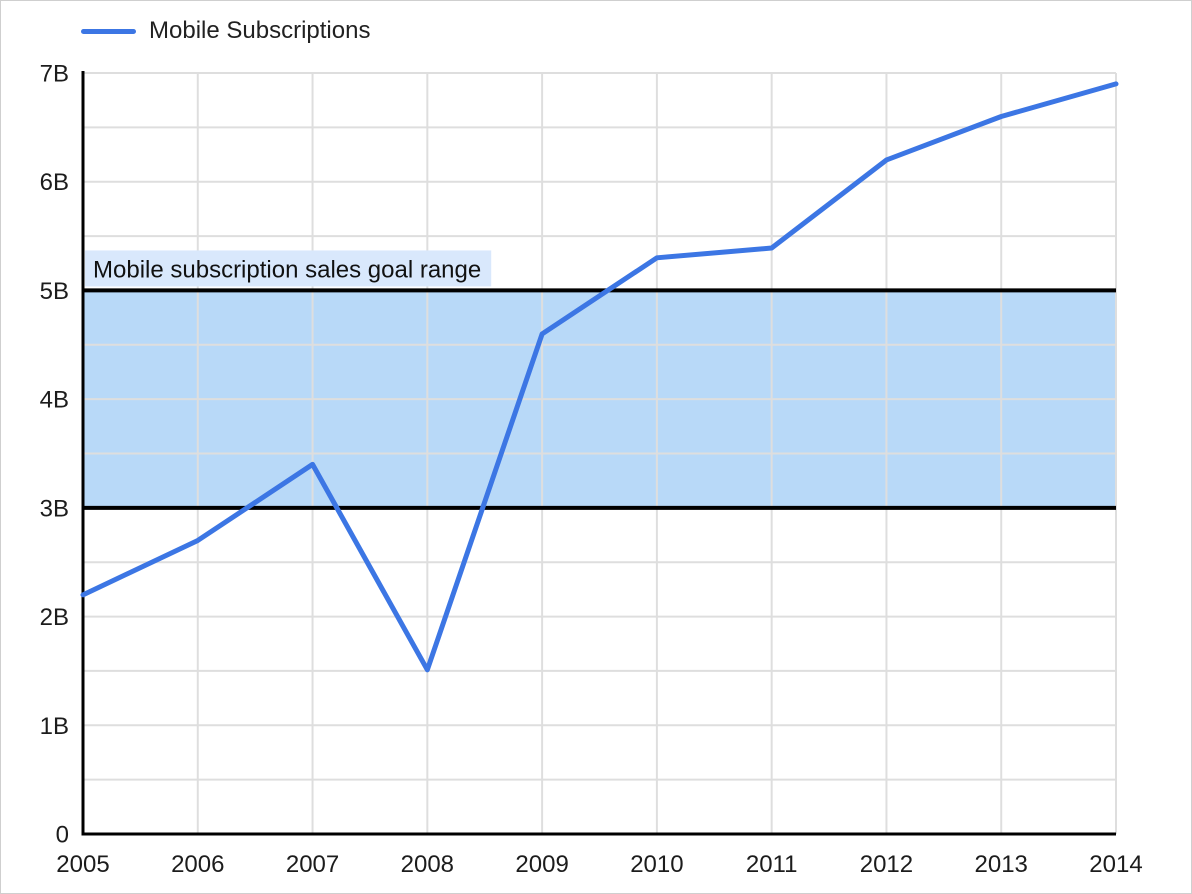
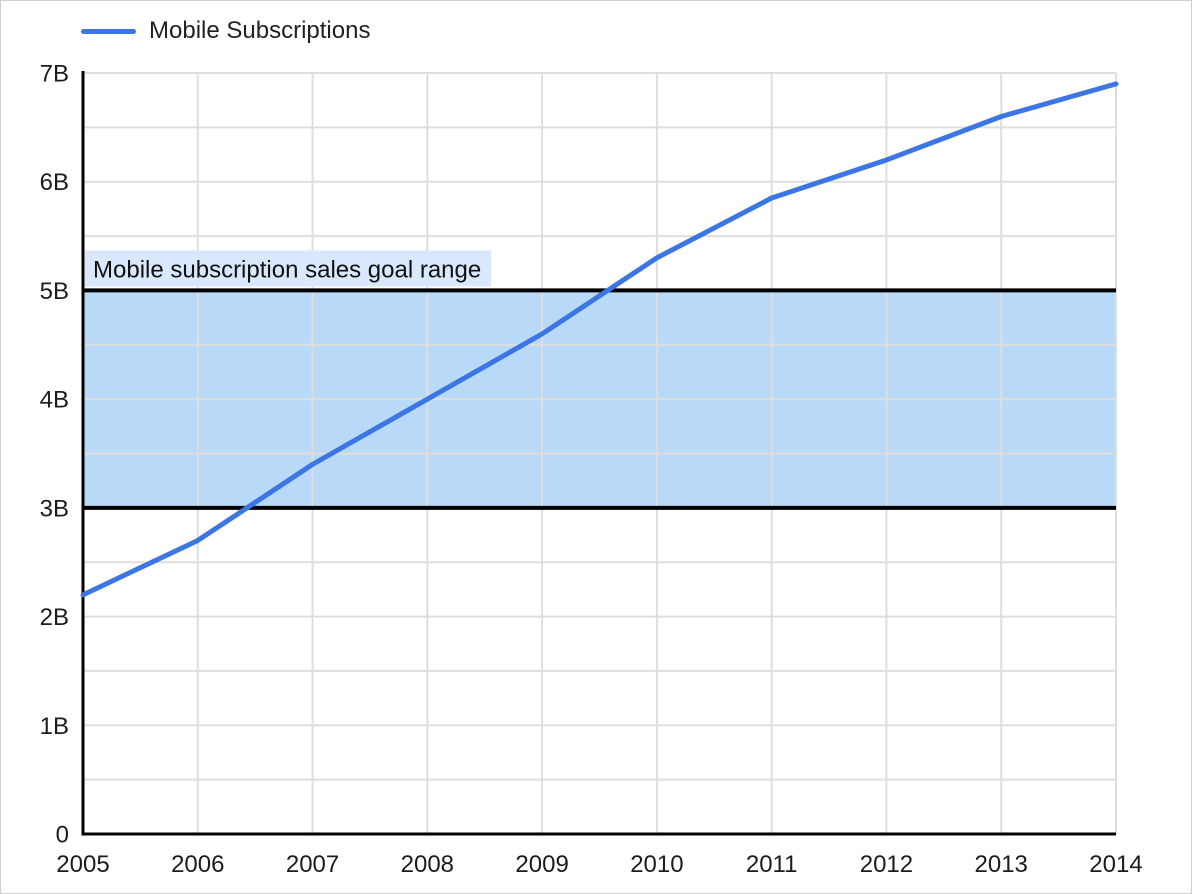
2008: 1.51B -> 4.00B
2011: 5.39B -> 5.85B
